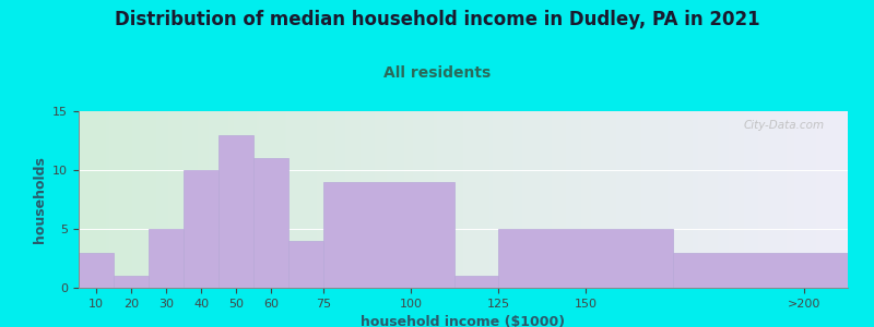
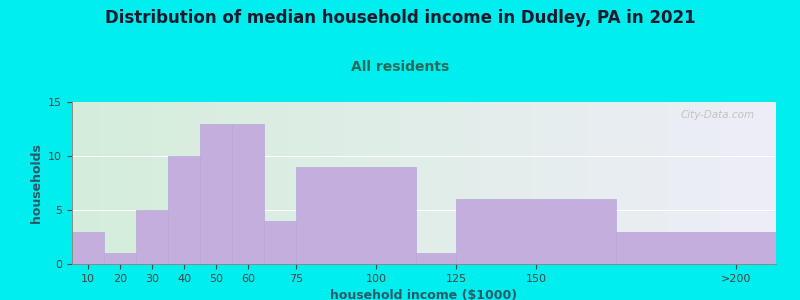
60: 11 -> 13
150: 5 -> 6
